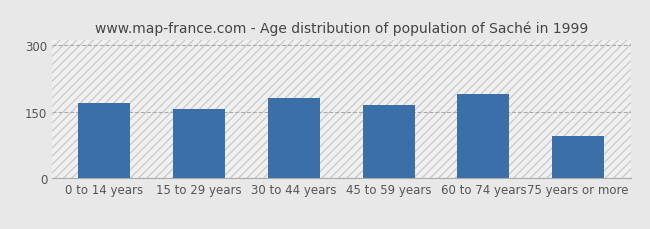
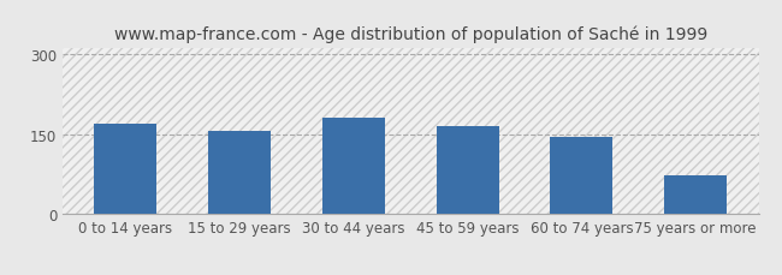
60 to 74 years: 190 -> 145
75 years or more: 95 -> 73
